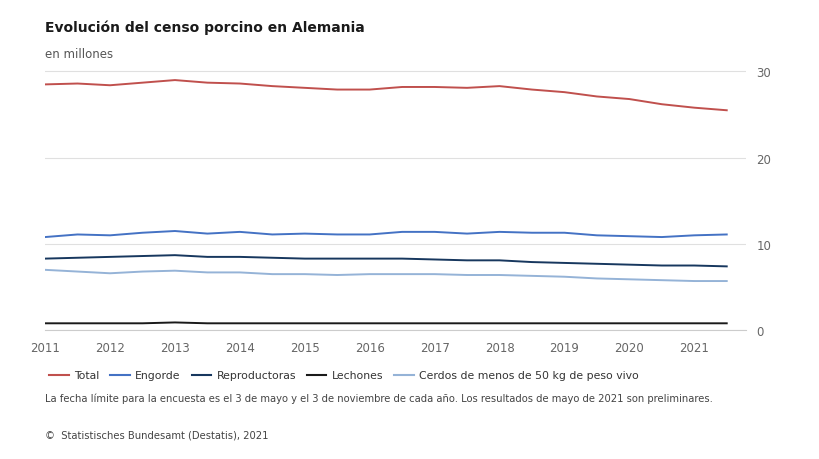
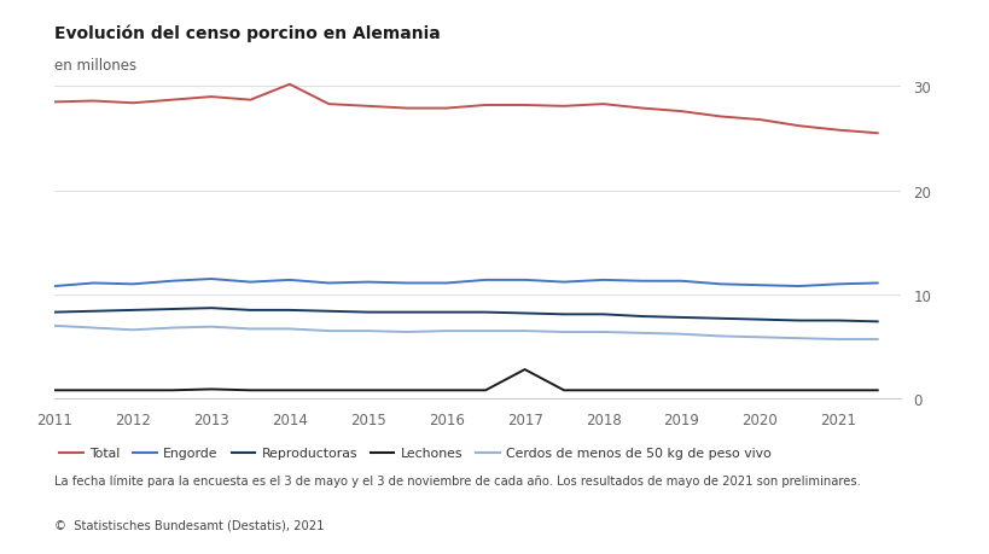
Total/2014: 28.6 -> 30.2
Lechones/2017: 0.8 -> 2.8
